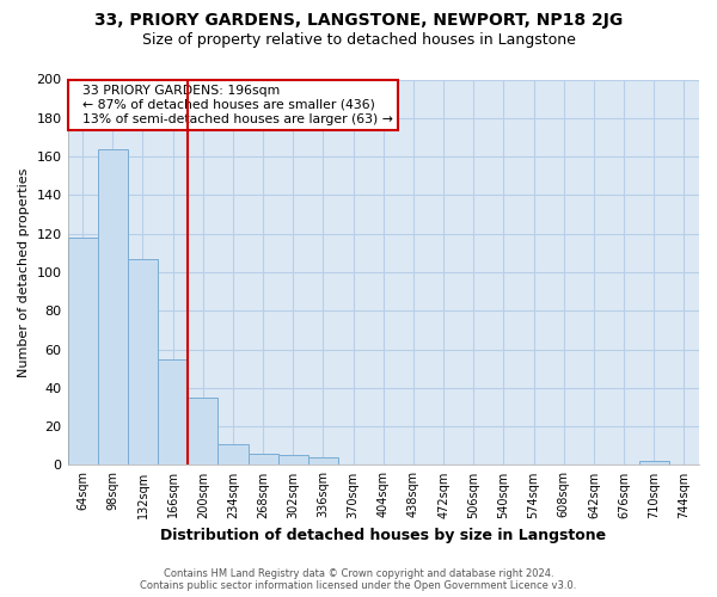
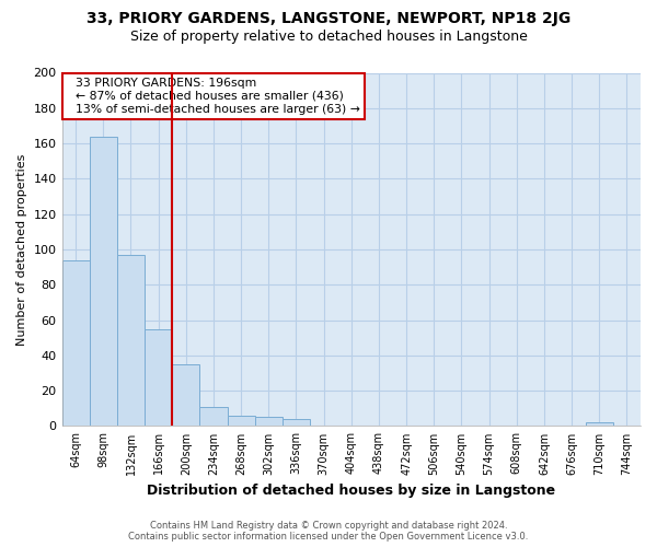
64sqm: 118 -> 94
132sqm: 107 -> 97
